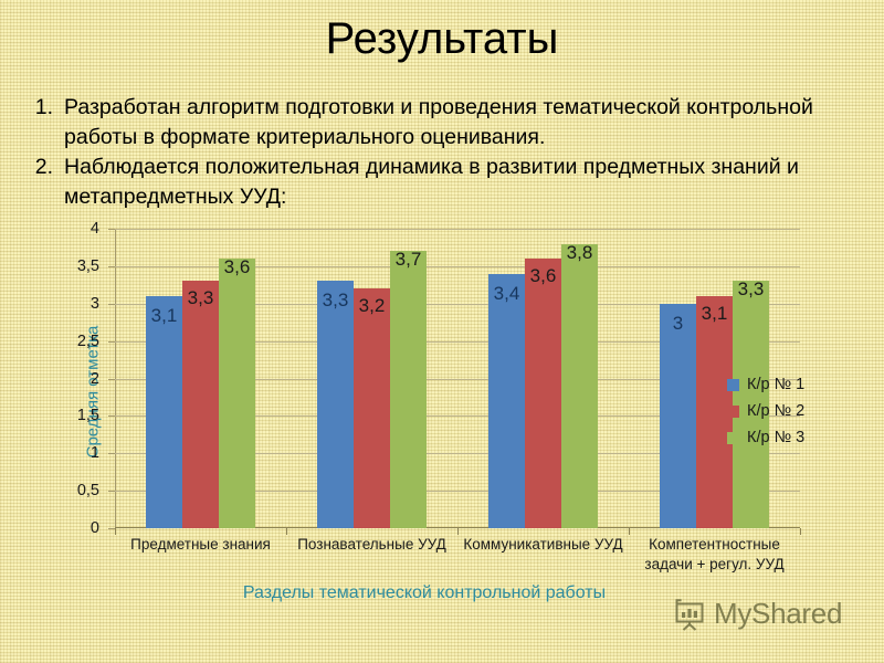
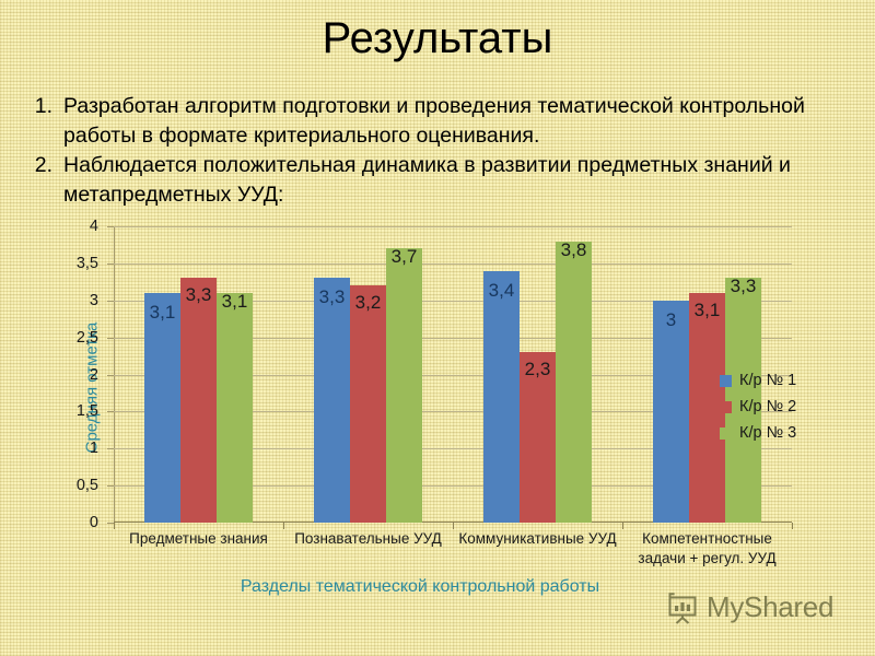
К/р № 3/Предметные знания: 3,6 -> 3,1
К/р № 2/Коммуникативные УУД: 3,6 -> 2,3
